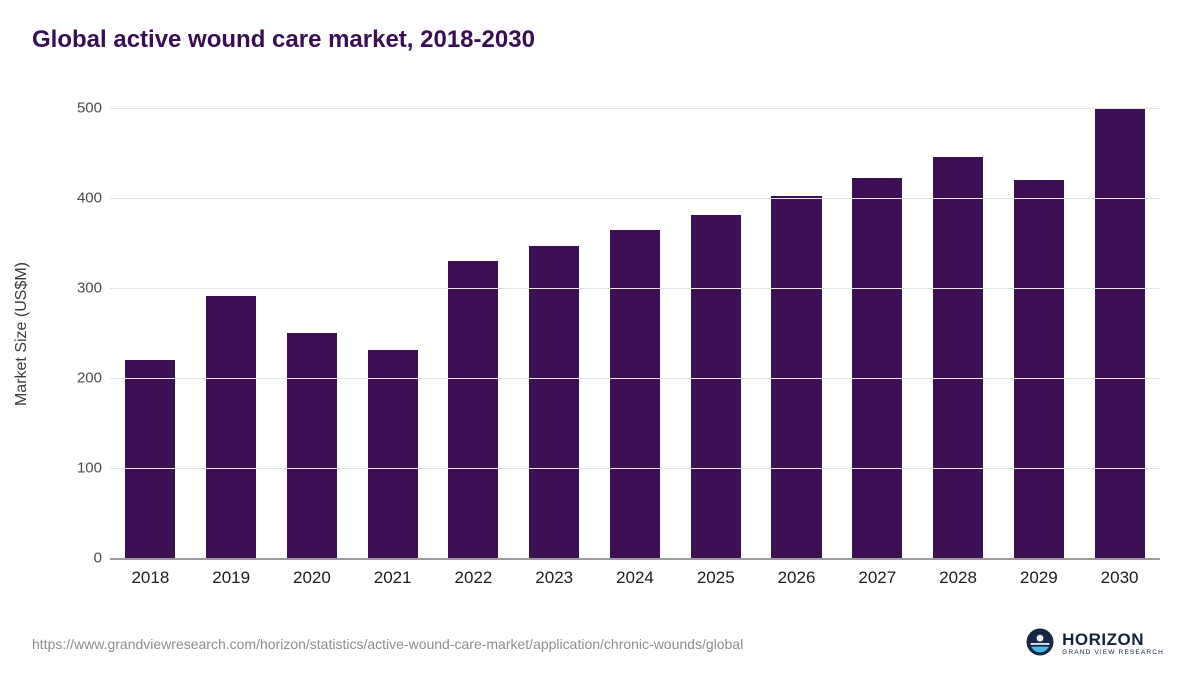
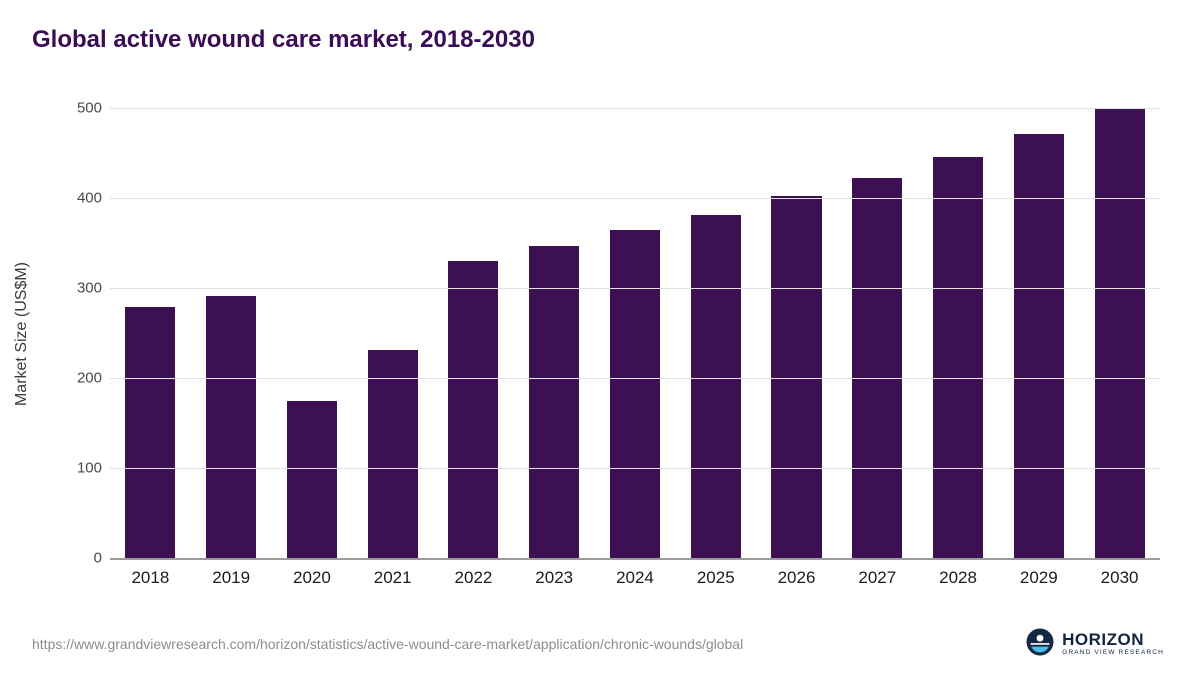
2018: 220 -> 280
2020: 250 -> 180
2029: 420 -> 470
